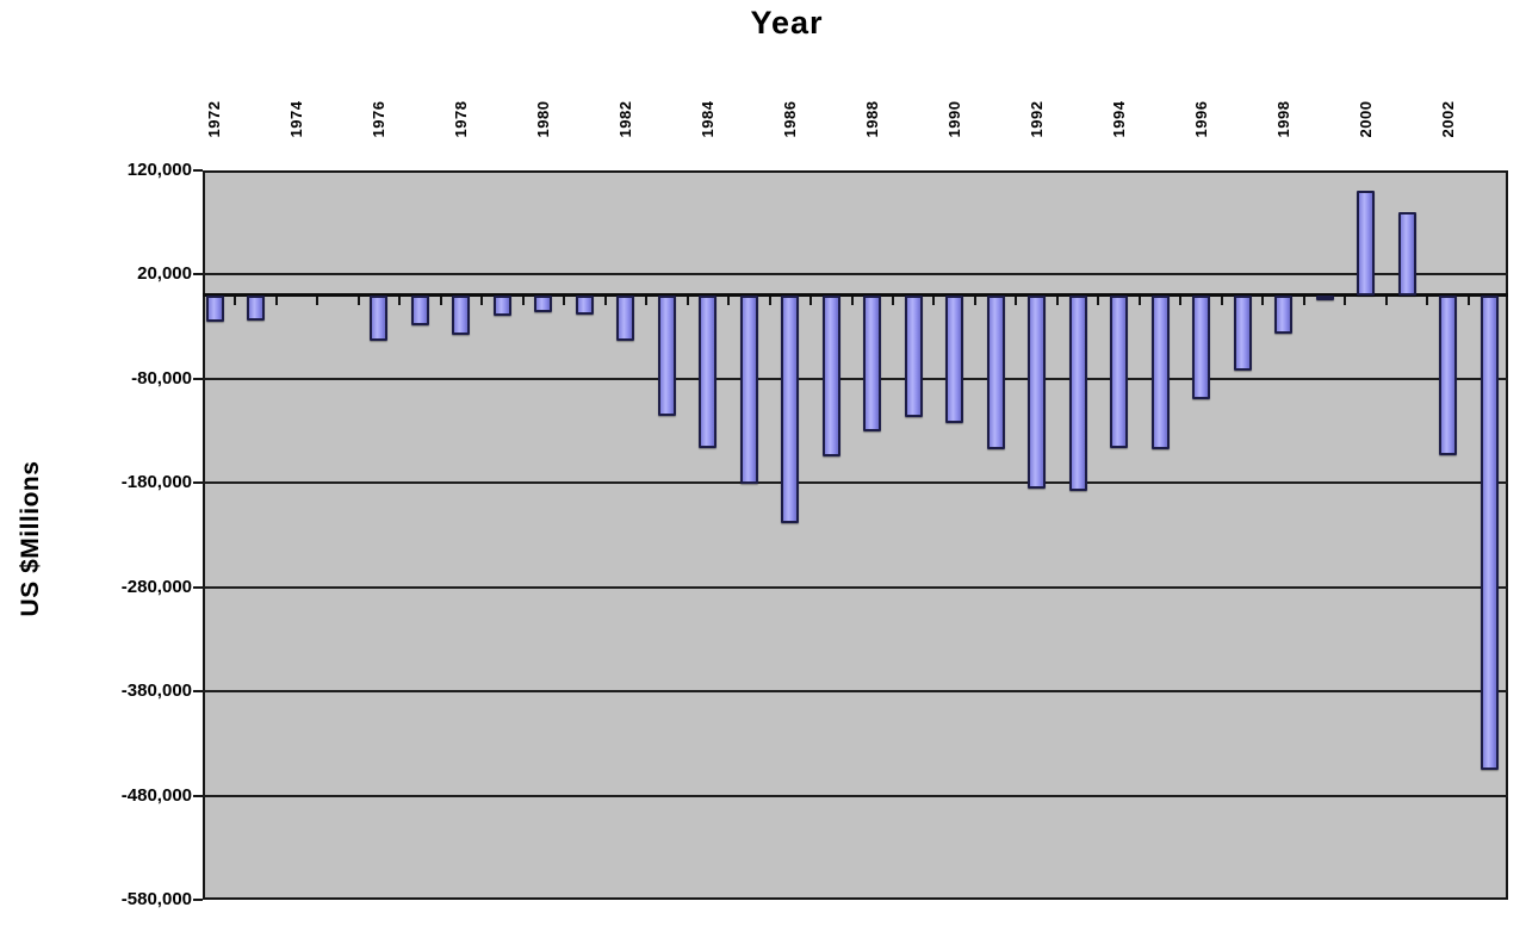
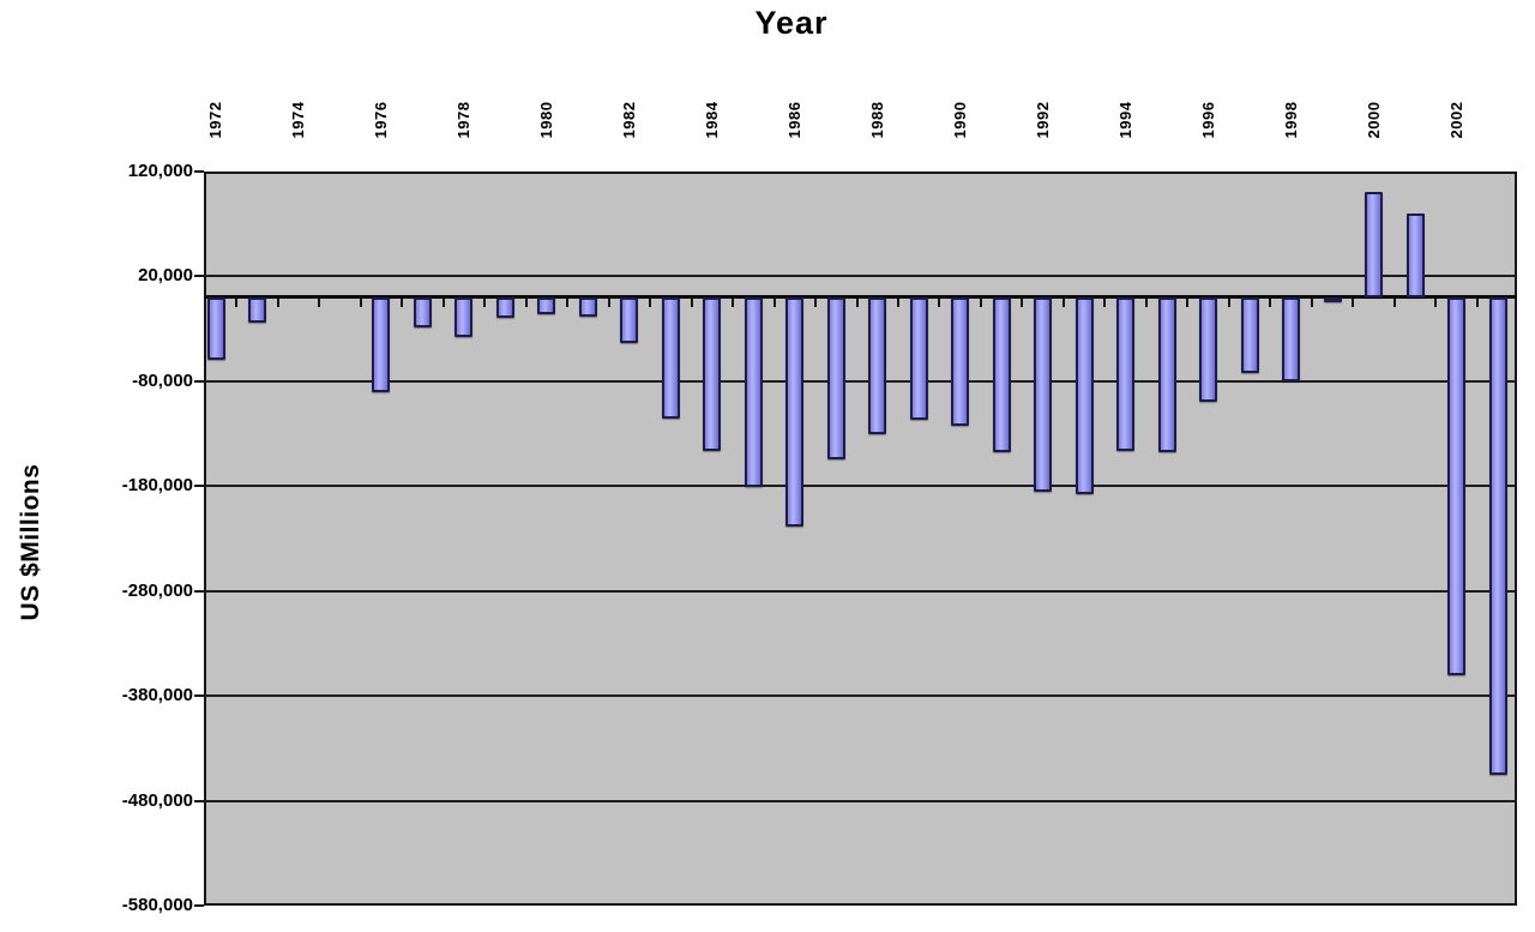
1972: -20000 -> -60000
1976: -40000 -> -90000
1998: -40000 -> -80000
2002: -150000 -> -360000
